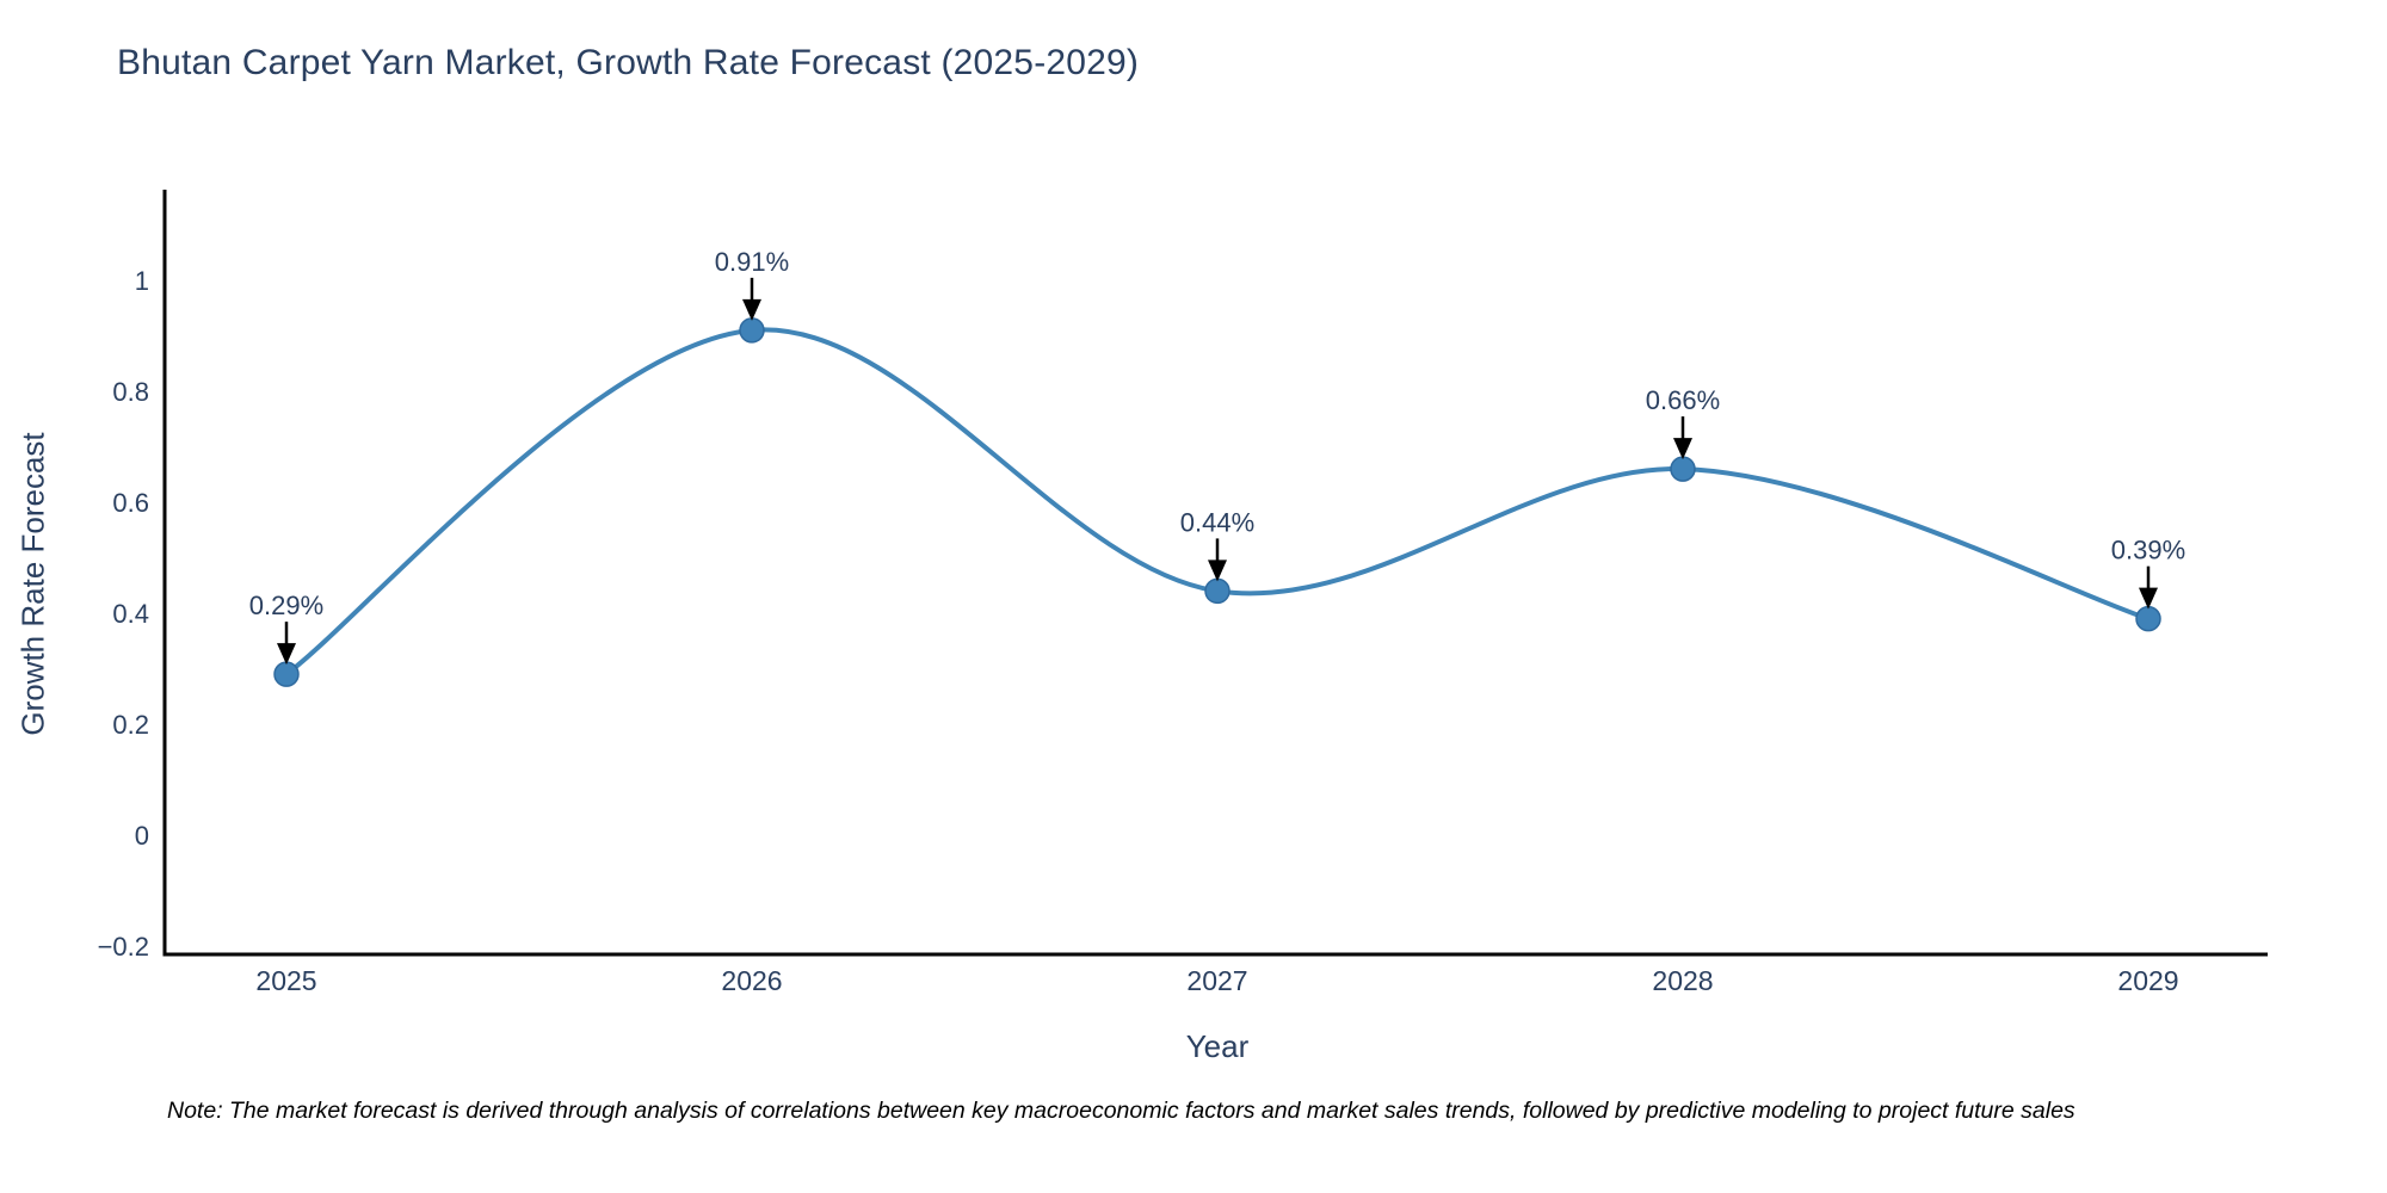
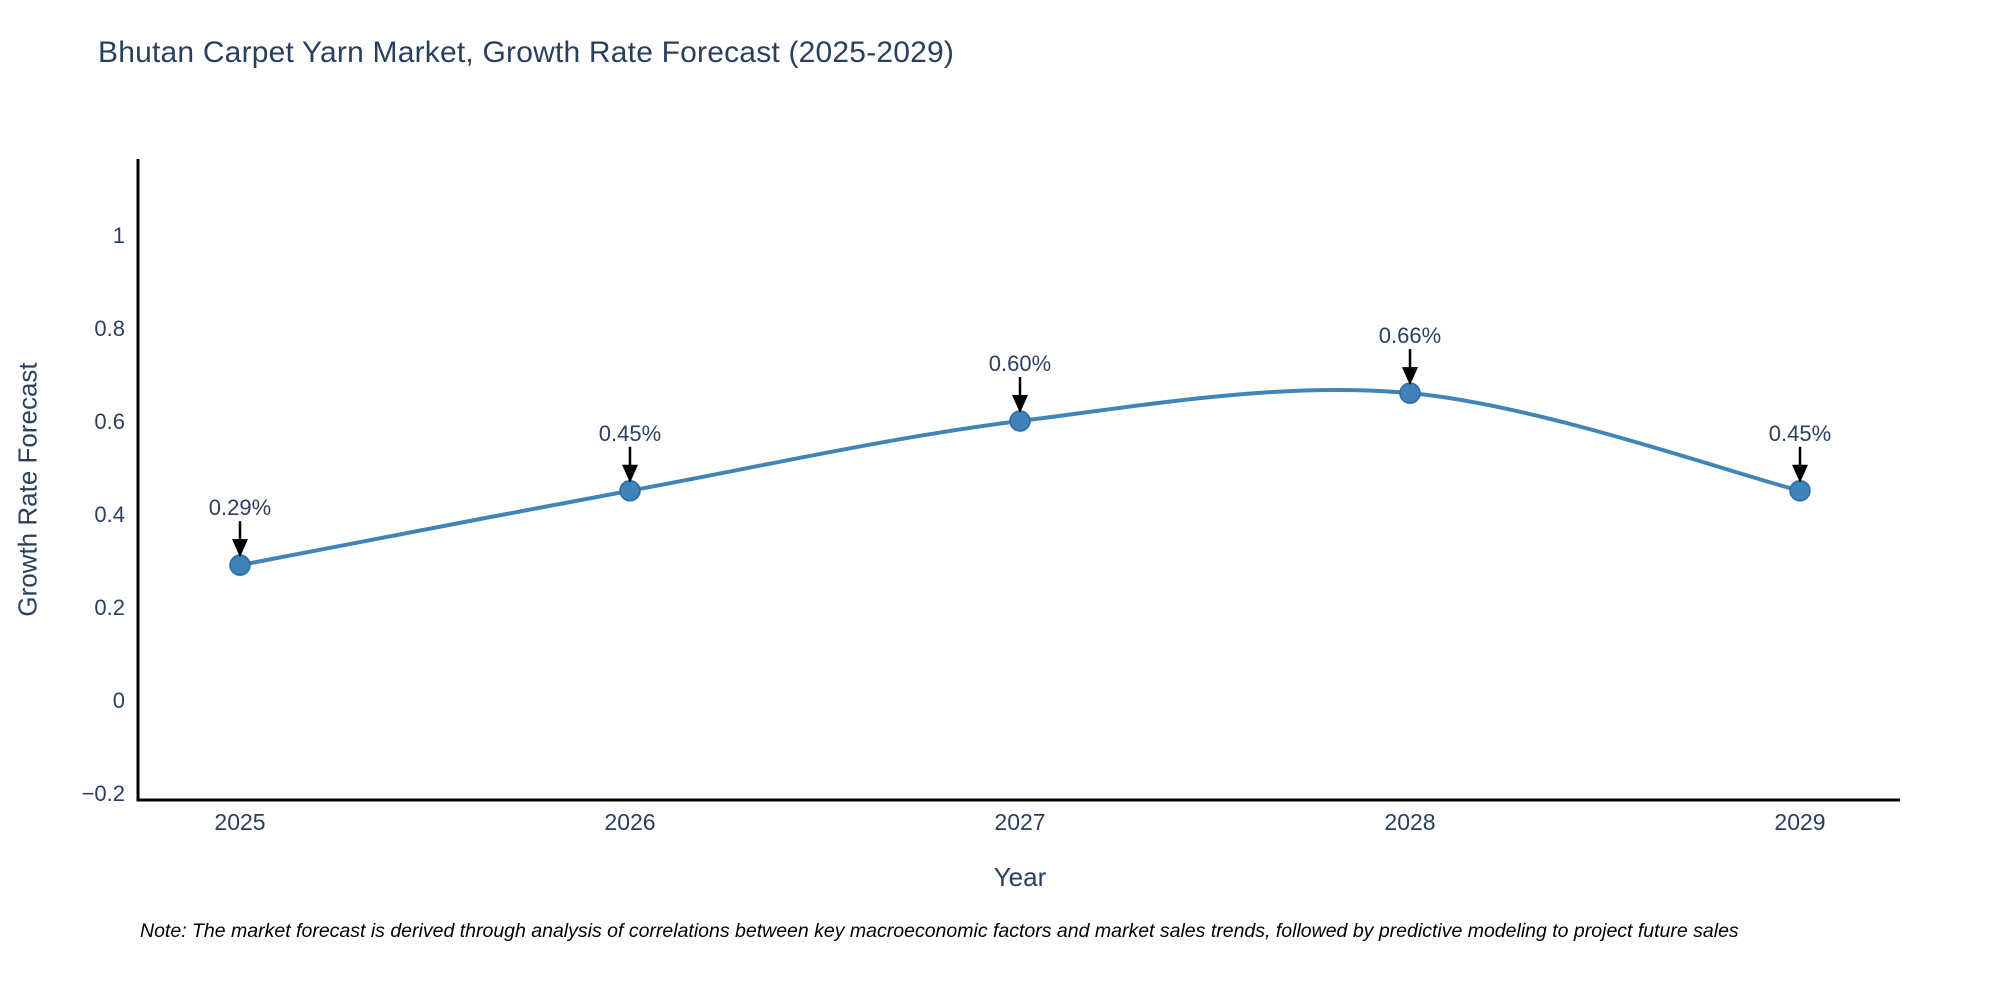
2026: 0.91% -> 0.45%
2027: 0.44% -> 0.60%
2029: 0.39% -> 0.45%
